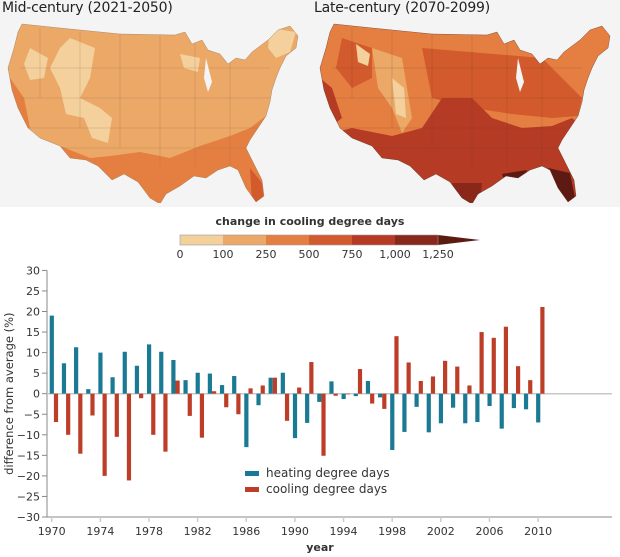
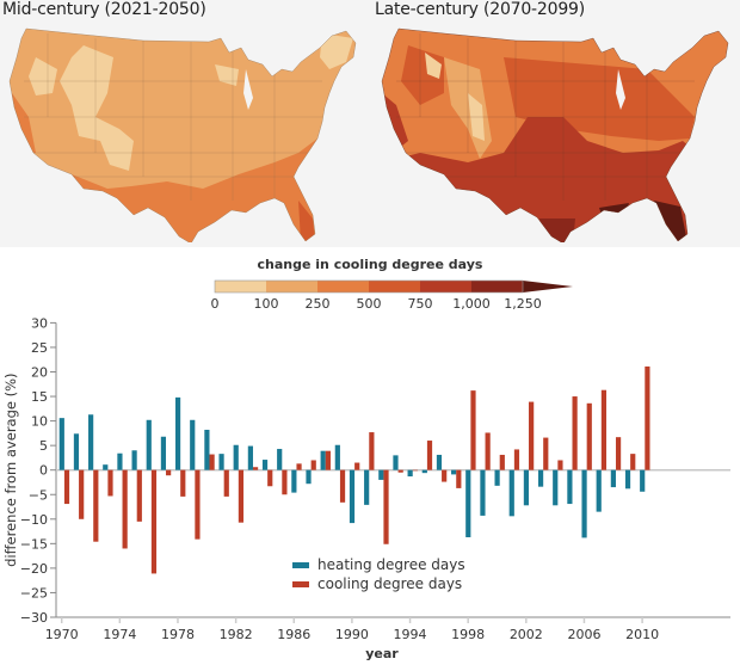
heating degree days/1970: 19 -> 11
heating degree days/1974: 10 -> 3
cooling degree days/1974: -20 -> -16
heating degree days/1978: 12 -> 15
cooling degree days/1978: -10 -> -5
heating degree days/1986: -13 -> -5
cooling degree days/1998: 14 -> 16
cooling degree days/2002: 8 -> 14
heating degree days/2006: -3 -> -14
heating degree days/2010: -7 -> -4
